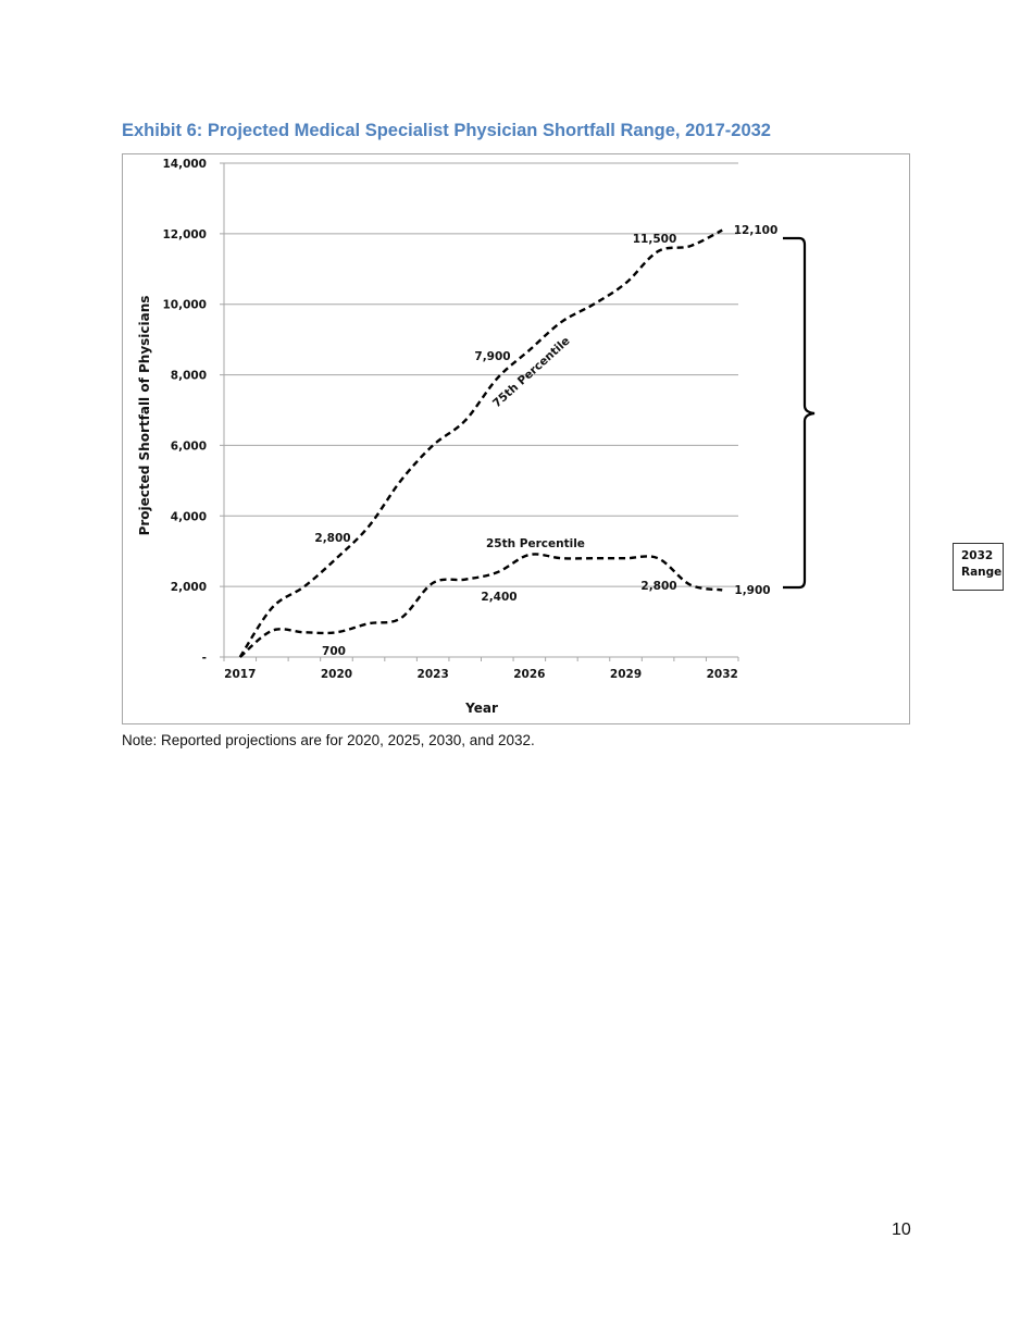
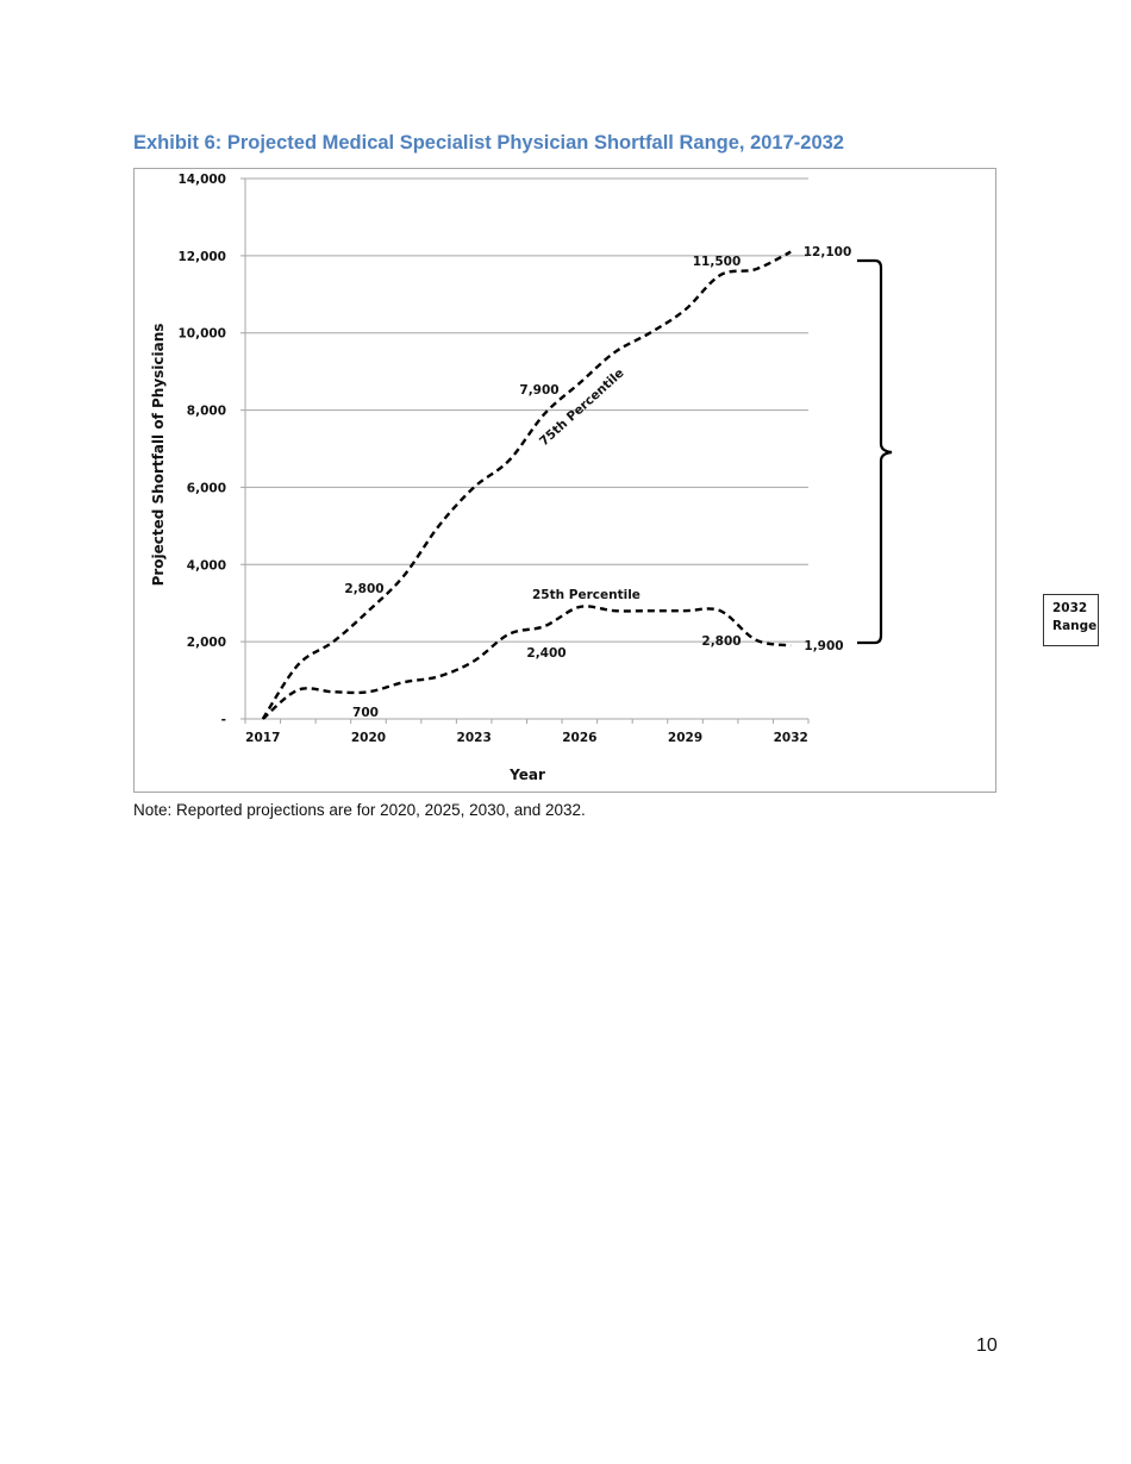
25th Percentile/2023: 2100 -> 1500
